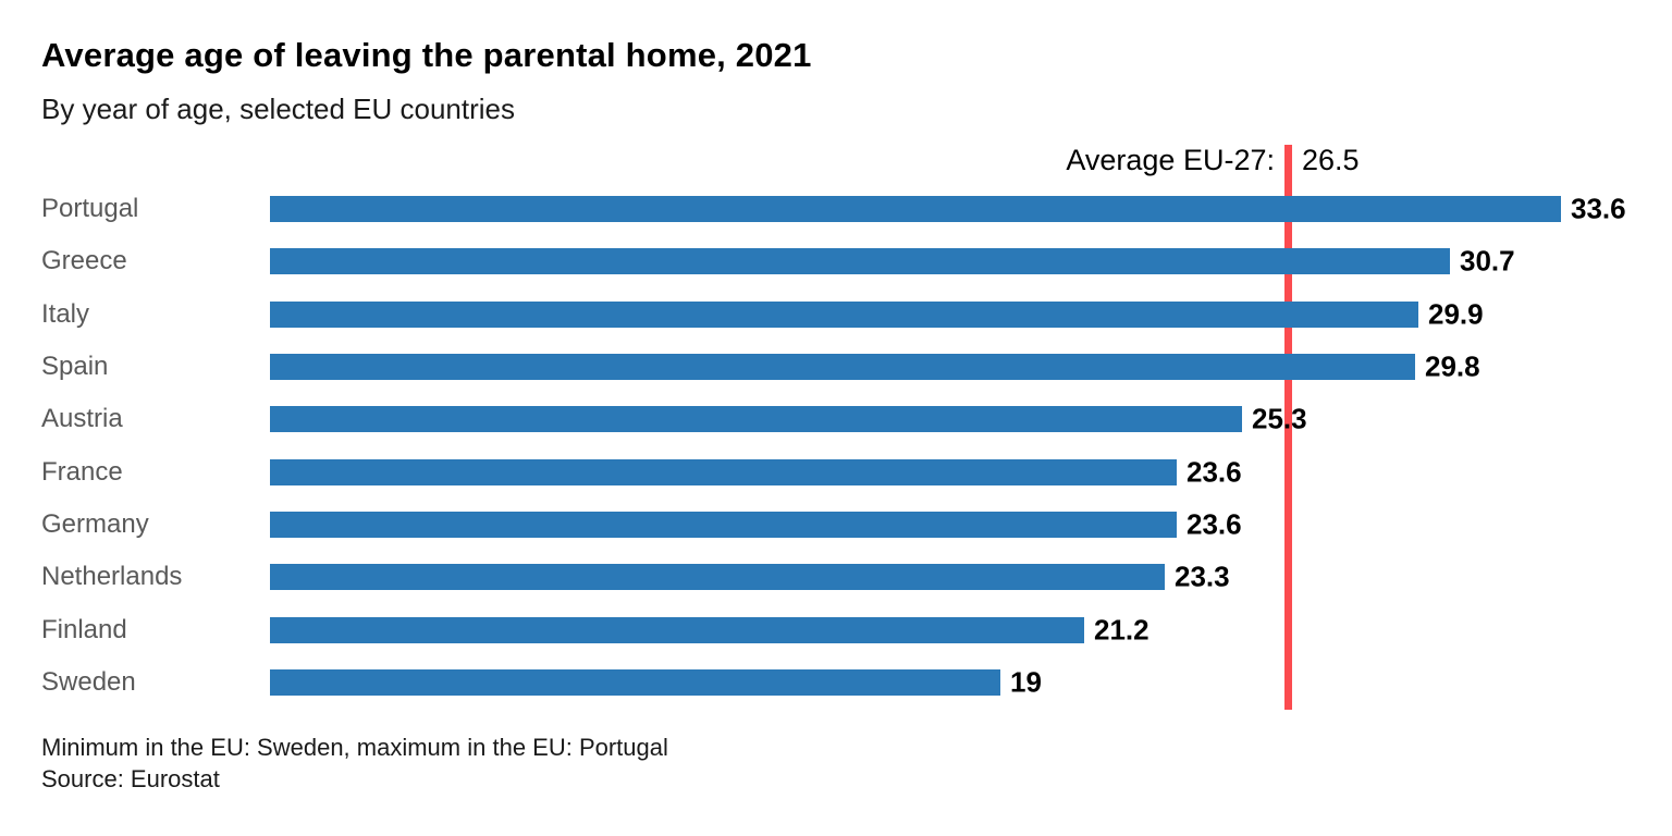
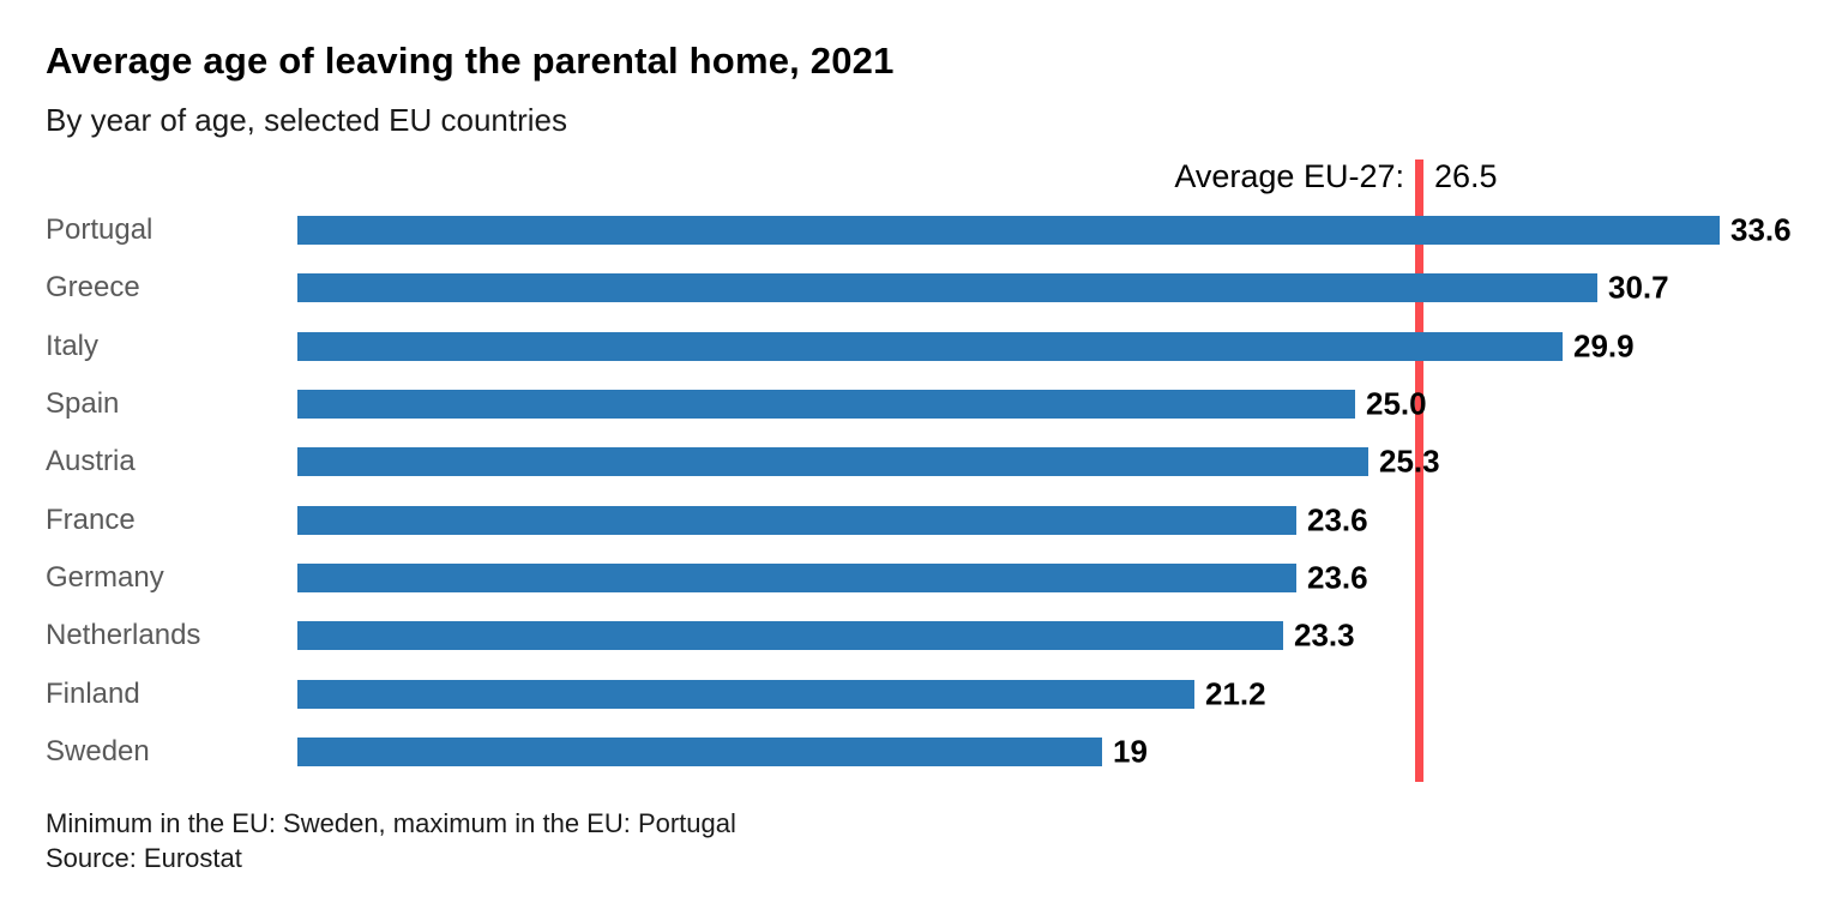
Spain: 29.8 -> 25.0
